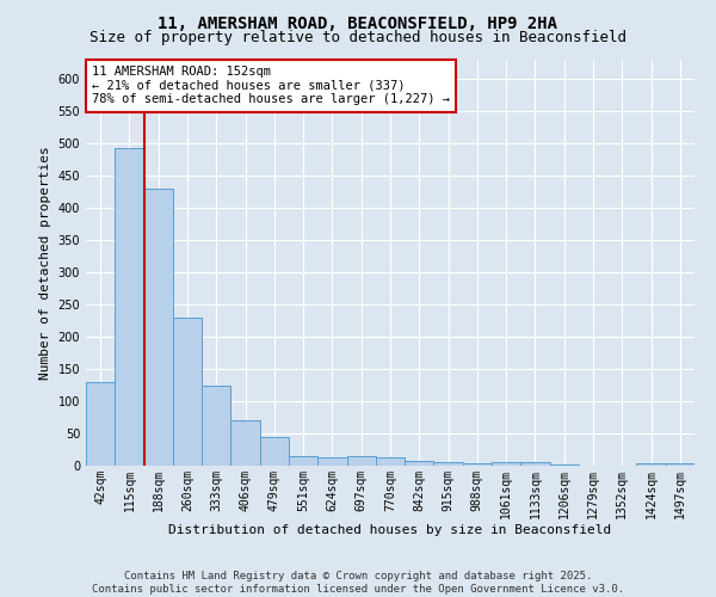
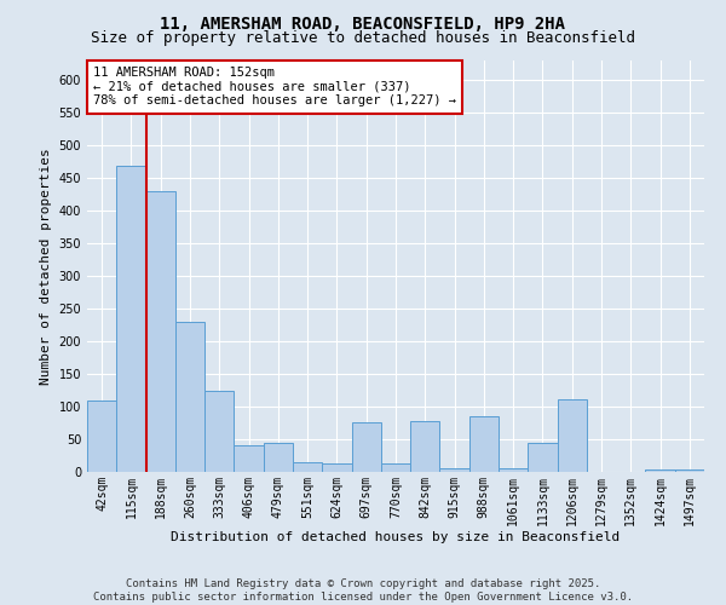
42sqm: 130 -> 110
115sqm: 493 -> 468
406sqm: 70 -> 40
697sqm: 15 -> 76
842sqm: 7 -> 78
988sqm: 3 -> 86
1133sqm: 5 -> 44
1206sqm: 2 -> 112
